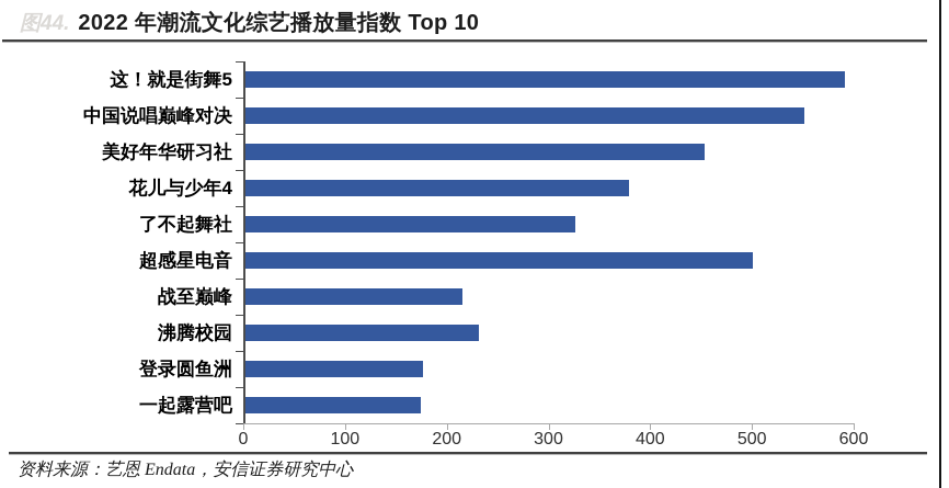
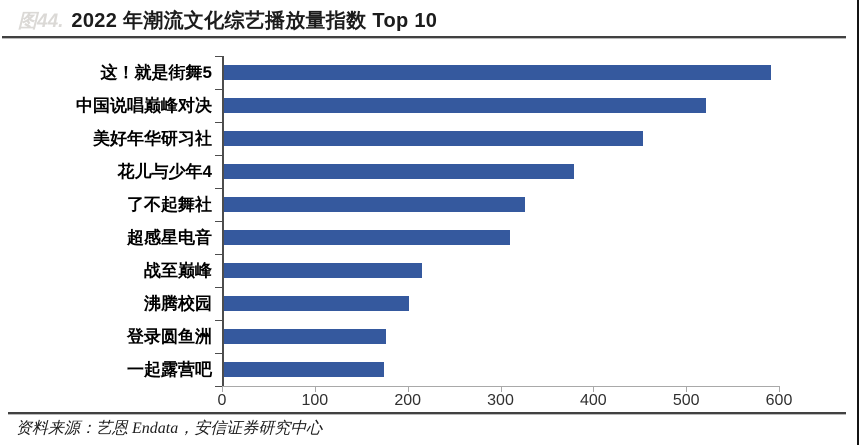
中国说唱巅峰对决: 550 -> 520
超感星电音: 500 -> 310
沸腾校园: 230 -> 200
